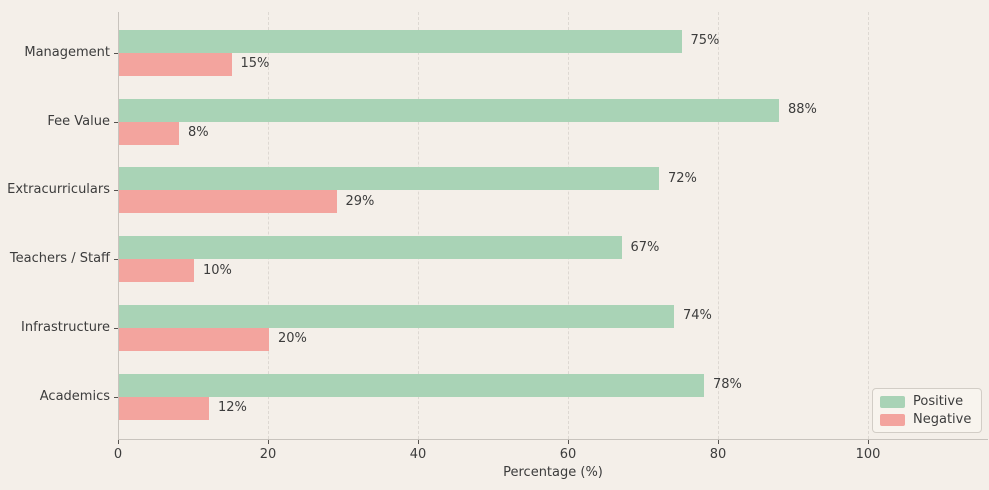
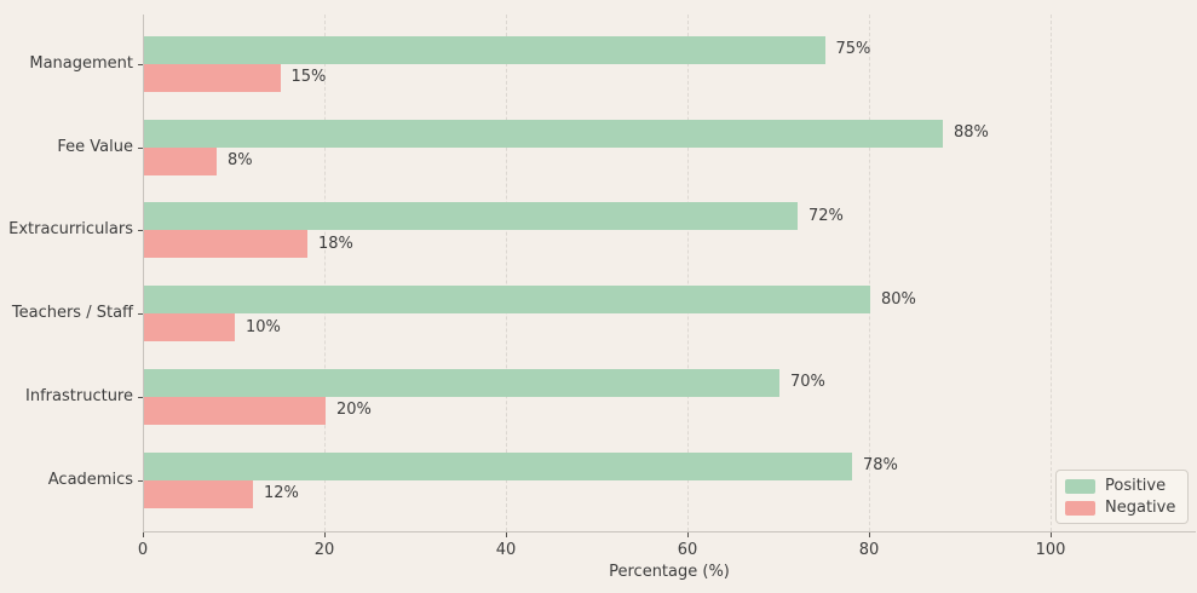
Negative/Extracurriculars: 29% -> 18%
Positive/Teachers / Staff: 67% -> 80%
Positive/Infrastructure: 74% -> 70%
